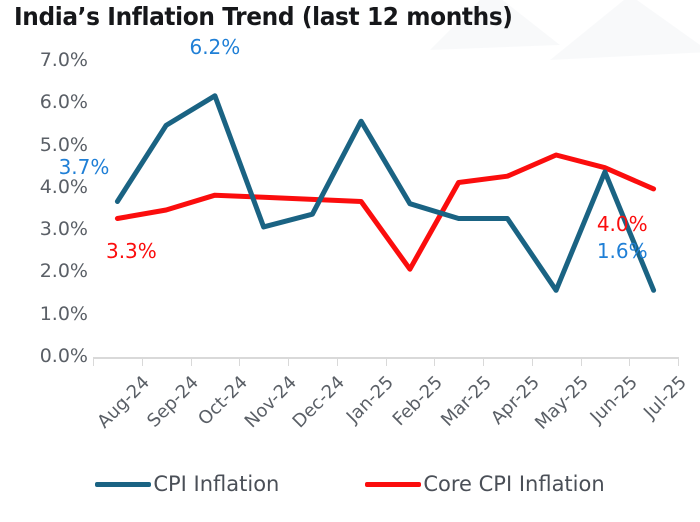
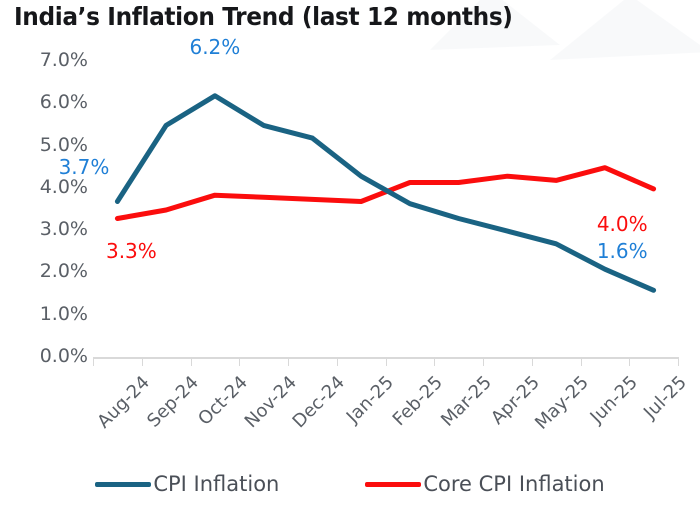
CPI Inflation/Nov-24: 3.1% -> 5.5%
CPI Inflation/Dec-24: 3.4% -> 5.2%
CPI Inflation/Jan-25: 5.6% -> 4.3%
Core CPI Inflation/Feb-25: 2.1% -> 4.2%
CPI Inflation/Apr-25: 3.3% -> 3.0%
CPI Inflation/May-25: 1.6% -> 2.7%
Core CPI Inflation/May-25: 4.8% -> 4.2%
CPI Inflation/Jun-25: 4.4% -> 2.1%
